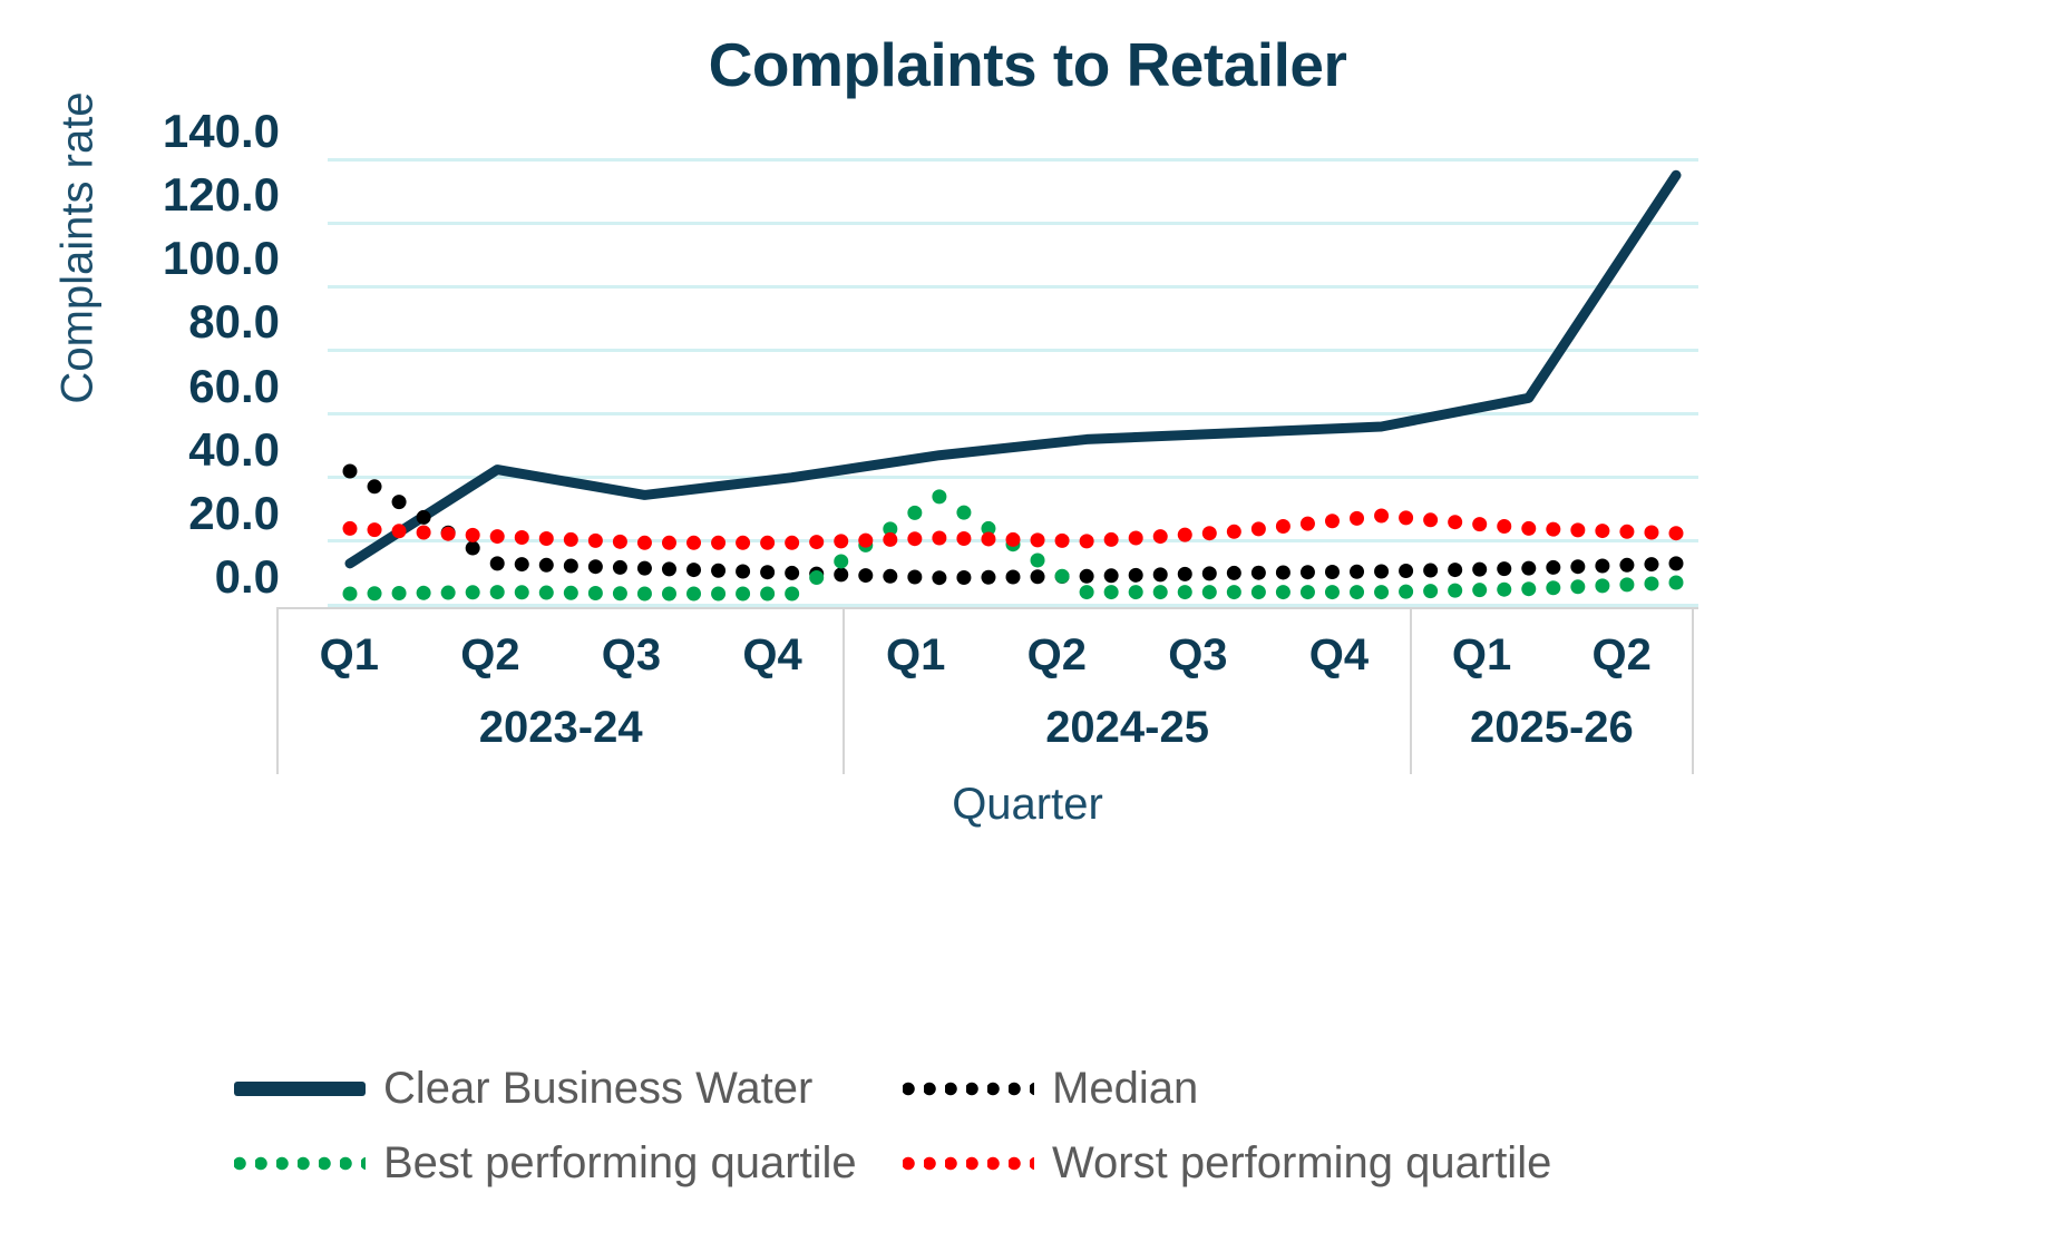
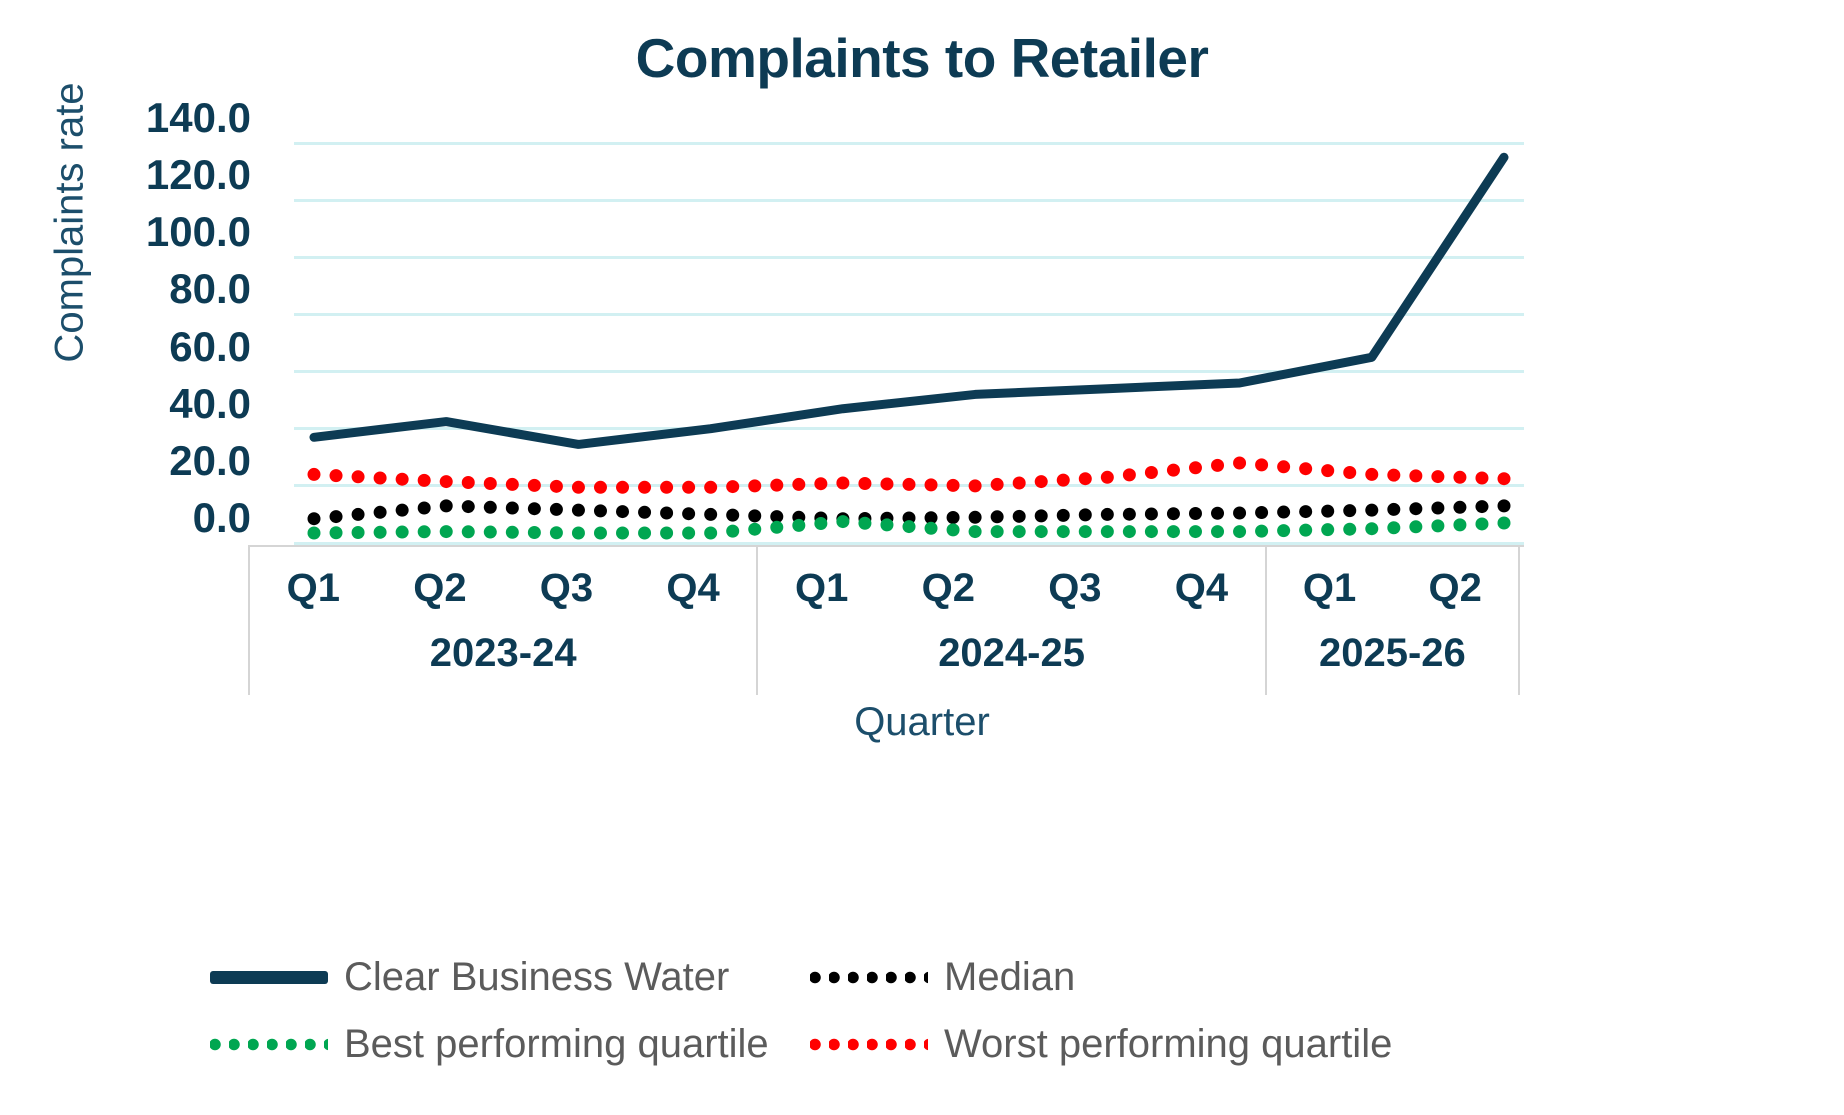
Clear Business Water/2023-24 Q1: 13 -> 37
Median/2023-24 Q1: 42 -> 8
Best performing quartile/2024-25 Q1: 34 -> 8
